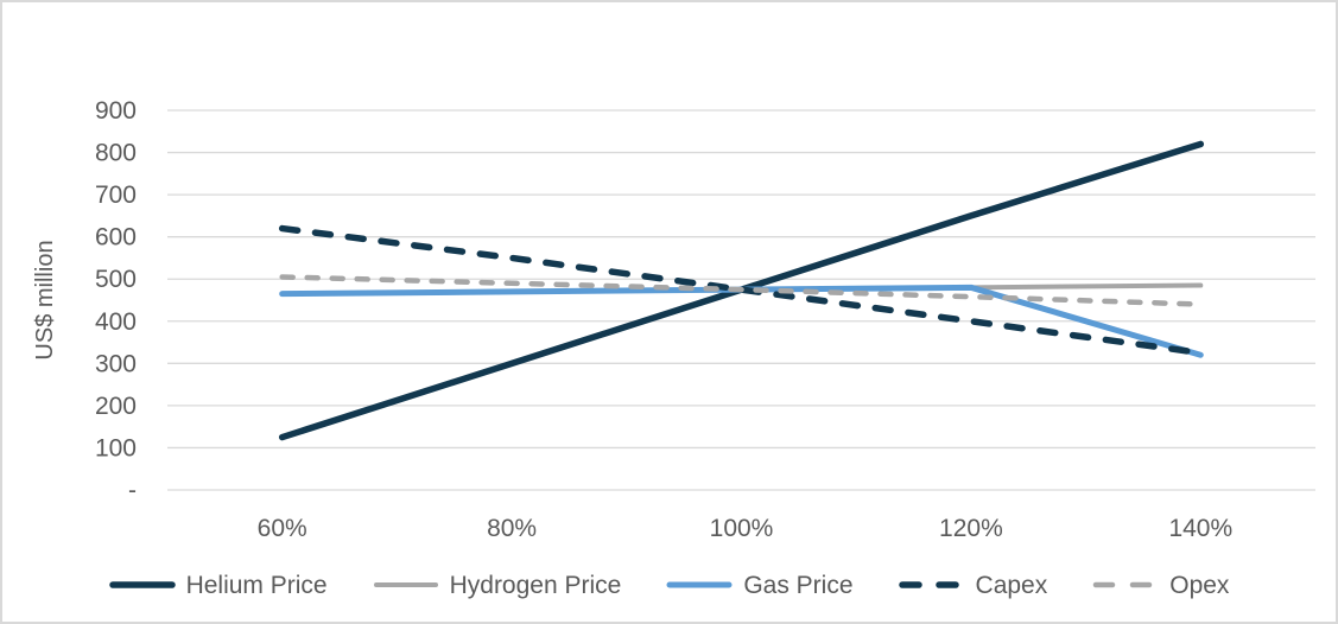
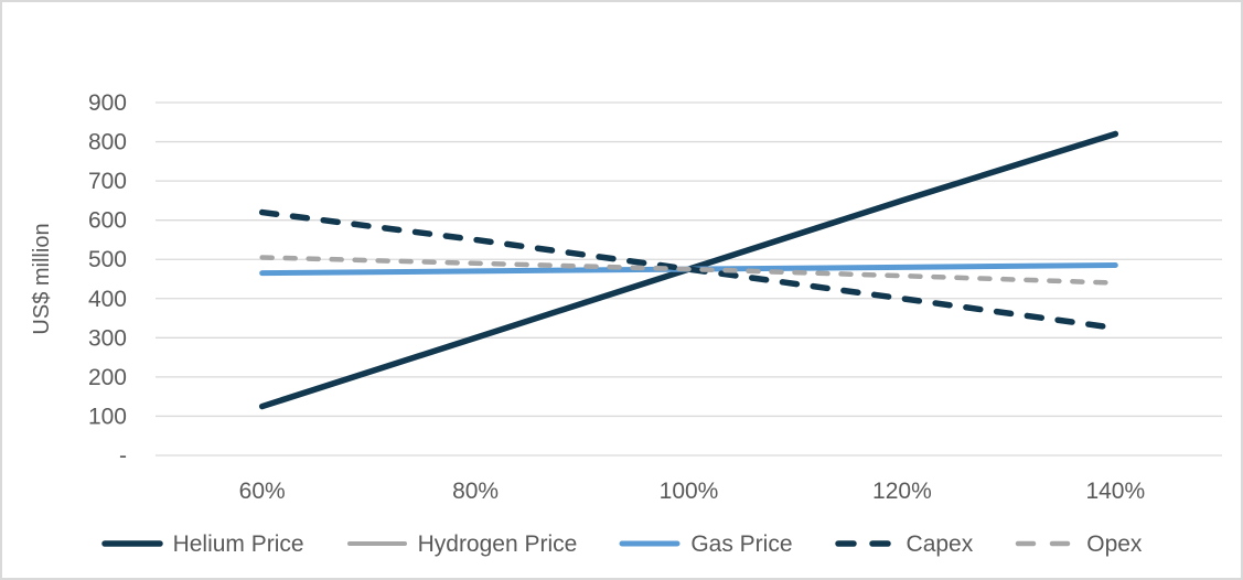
Gas Price/140%: 320 -> 480
